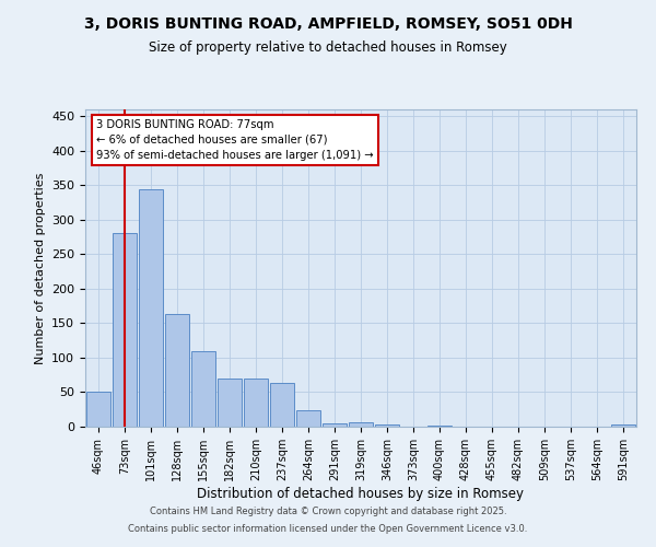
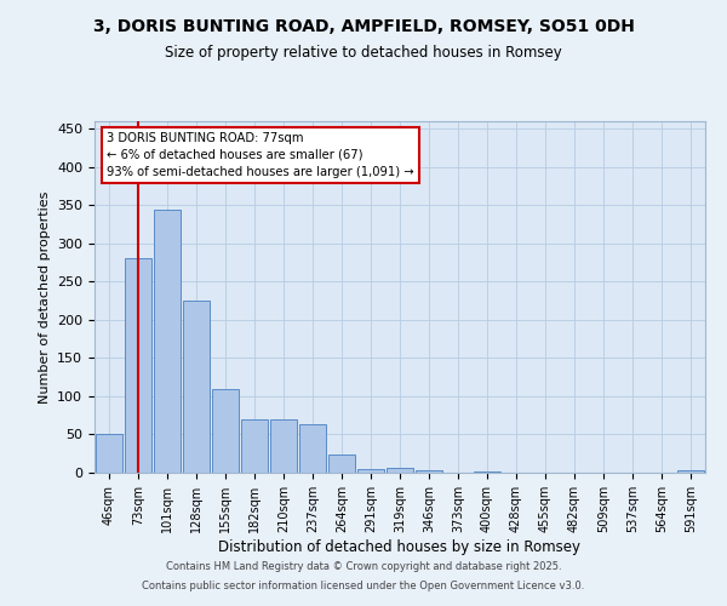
128sqm: 164 -> 226
